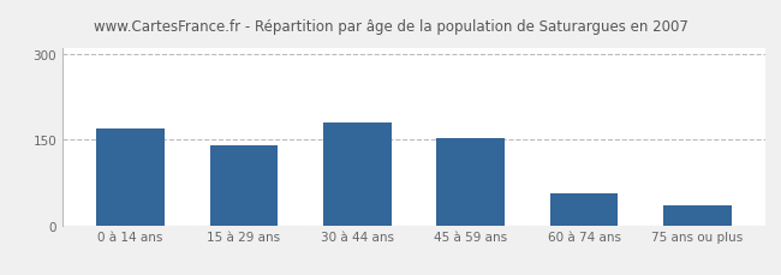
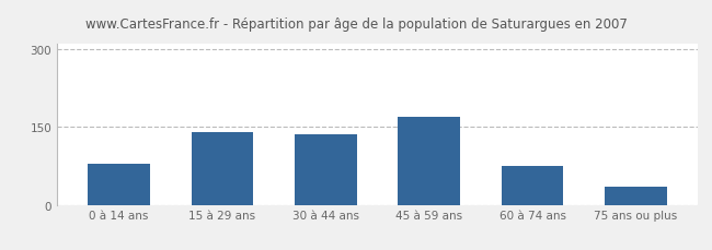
0 à 14 ans: 170 -> 80
30 à 44 ans: 180 -> 135
45 à 59 ans: 152 -> 170
60 à 74 ans: 55 -> 75
